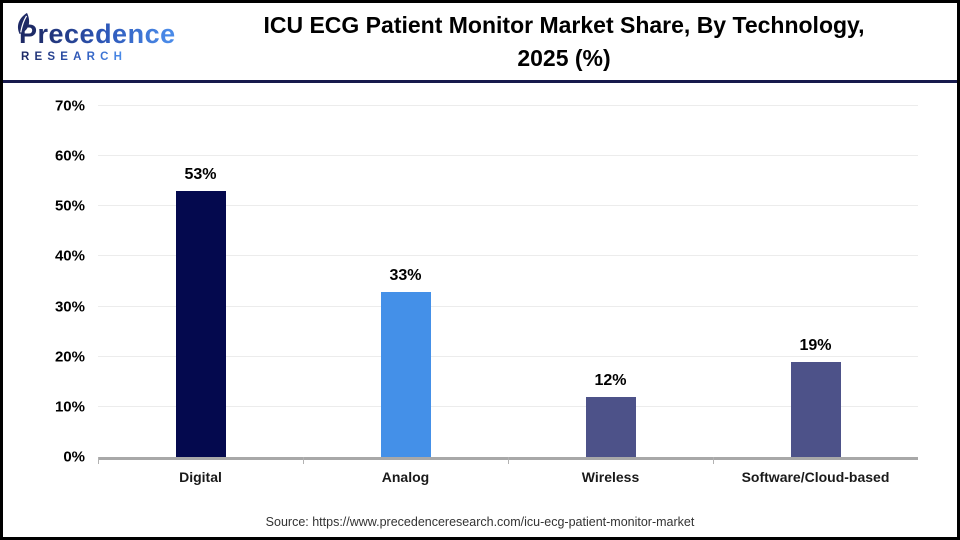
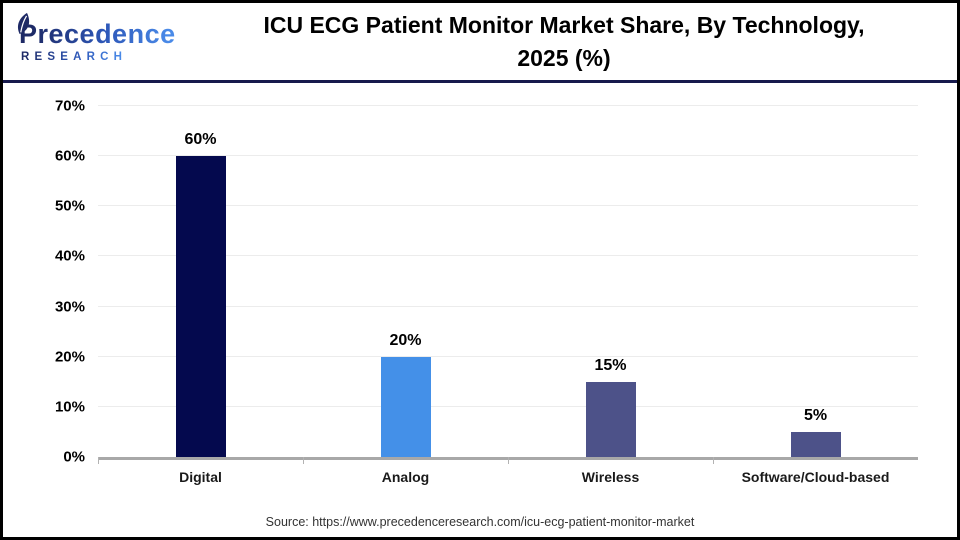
Digital: 53% -> 60%
Analog: 33% -> 20%
Wireless: 12% -> 15%
Software/Cloud-based: 19% -> 5%
